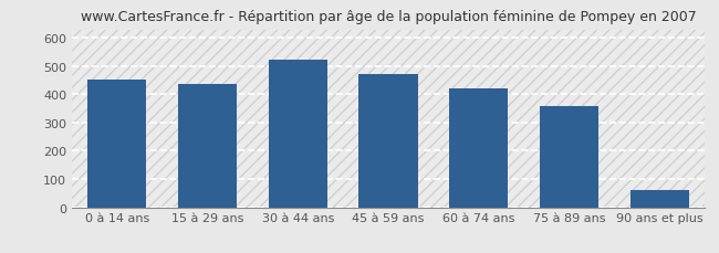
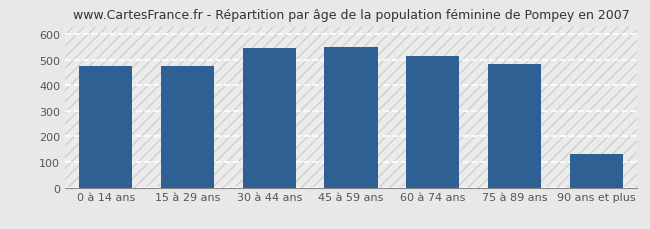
0 à 14 ans: 452 -> 475
15 à 29 ans: 436 -> 475
30 à 44 ans: 521 -> 545
45 à 59 ans: 471 -> 550
60 à 74 ans: 422 -> 515
75 à 89 ans: 357 -> 485
90 ans et plus: 61 -> 130
